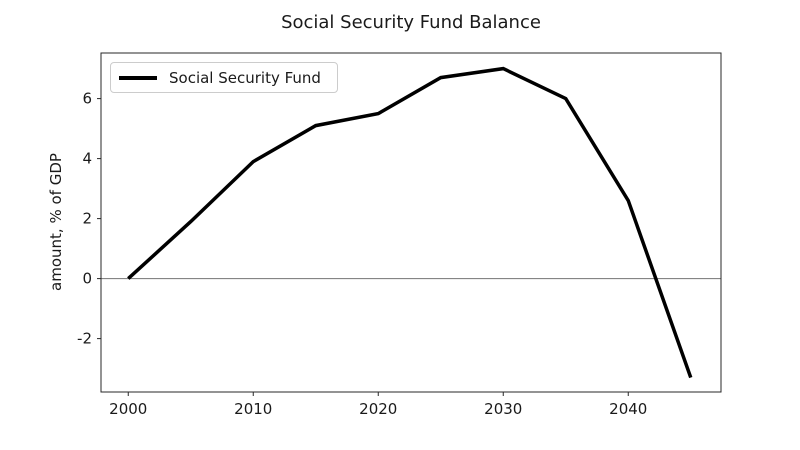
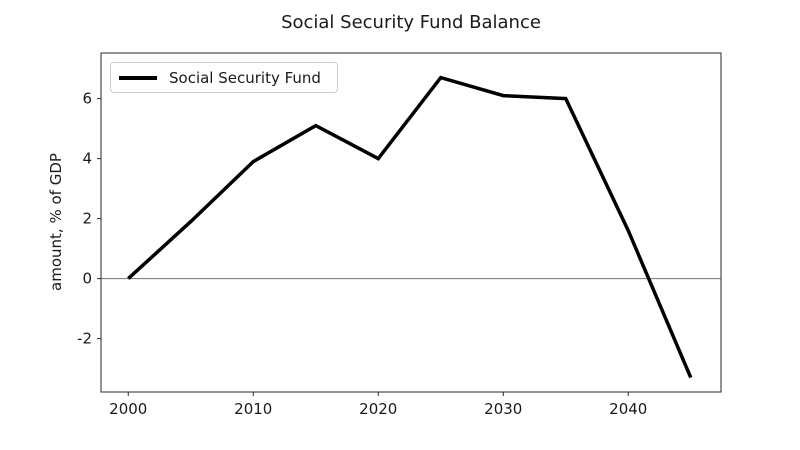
2020: 5.5 -> 4.0
2030: 7.0 -> 6.1
2040: 2.6 -> 1.6
